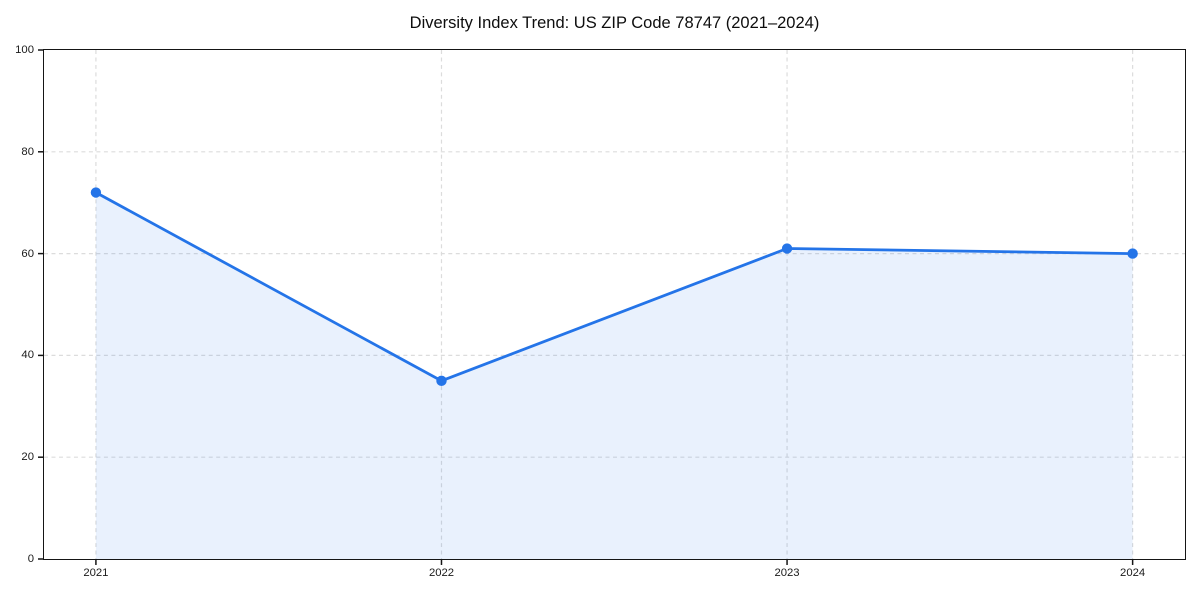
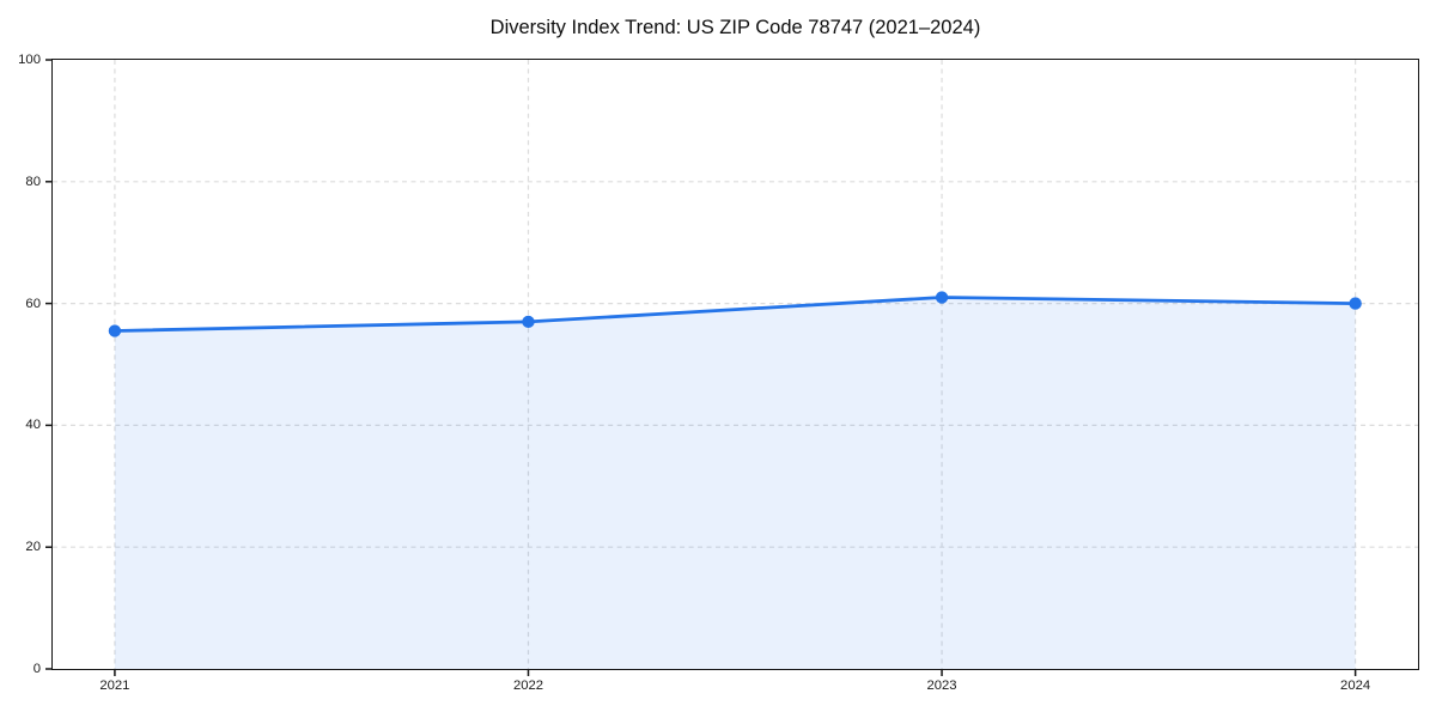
2021: 72 -> 56
2022: 35 -> 57
